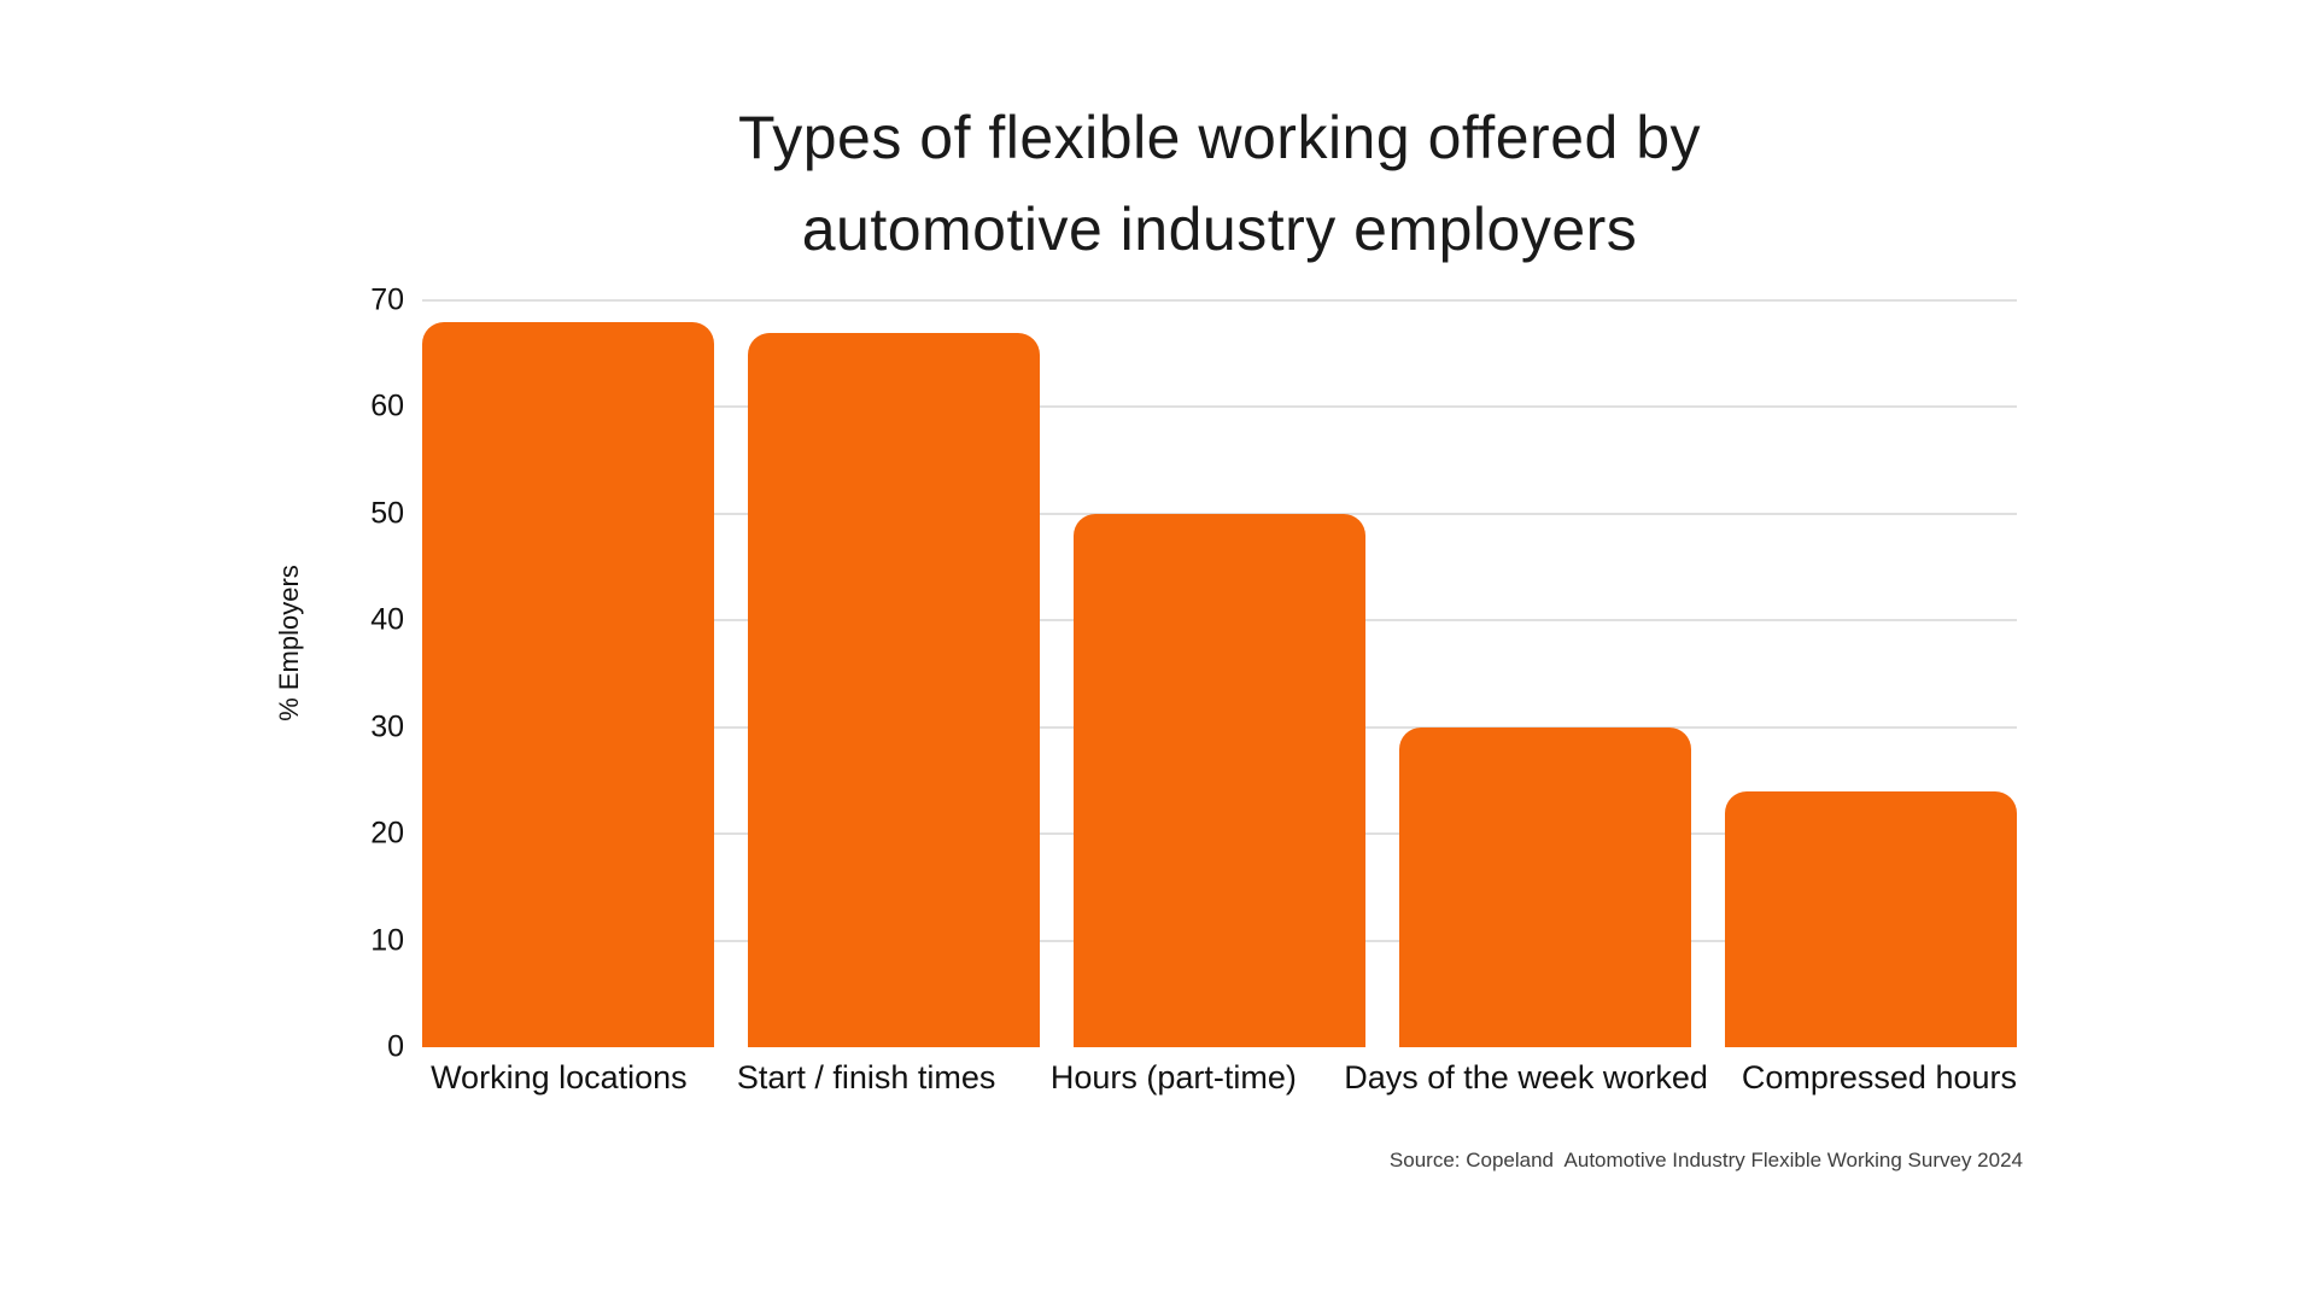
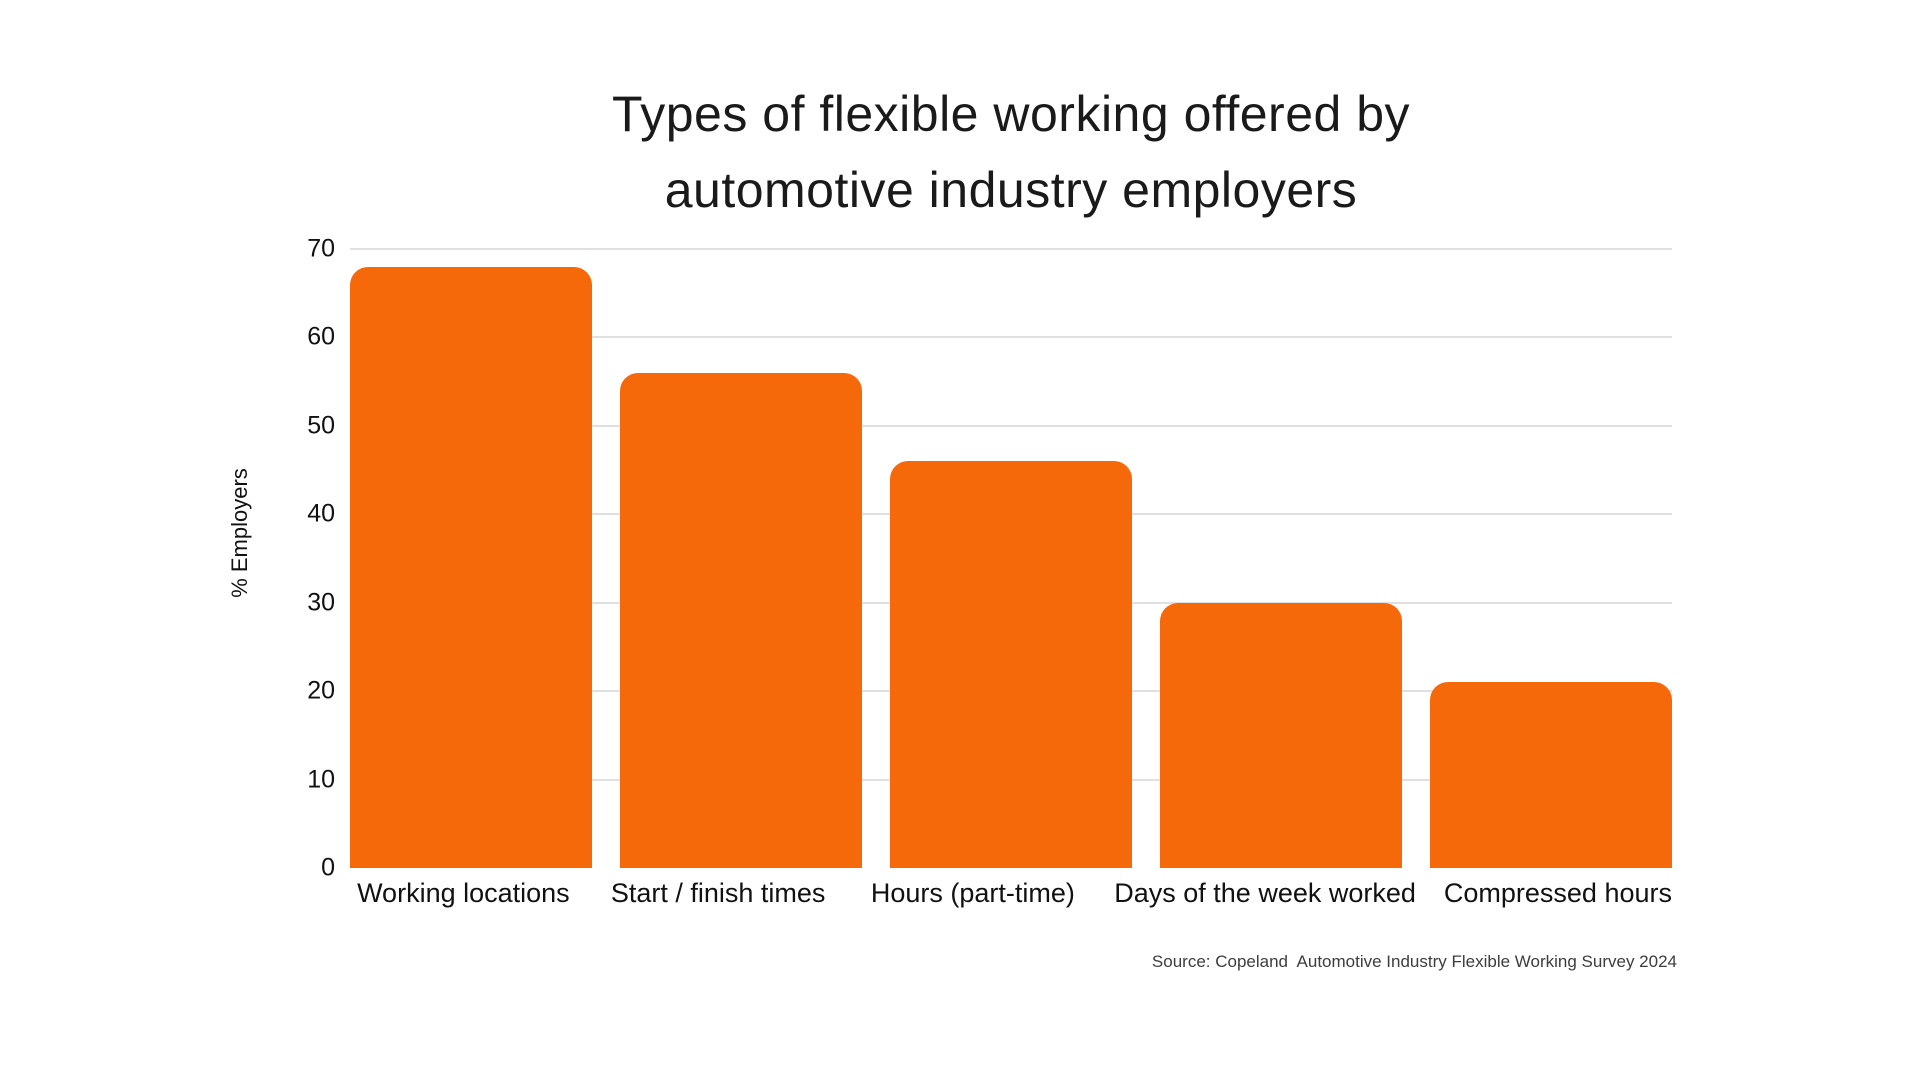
Start / finish times: 67 -> 56
Hours (part-time): 50 -> 46
Compressed hours: 24 -> 21
